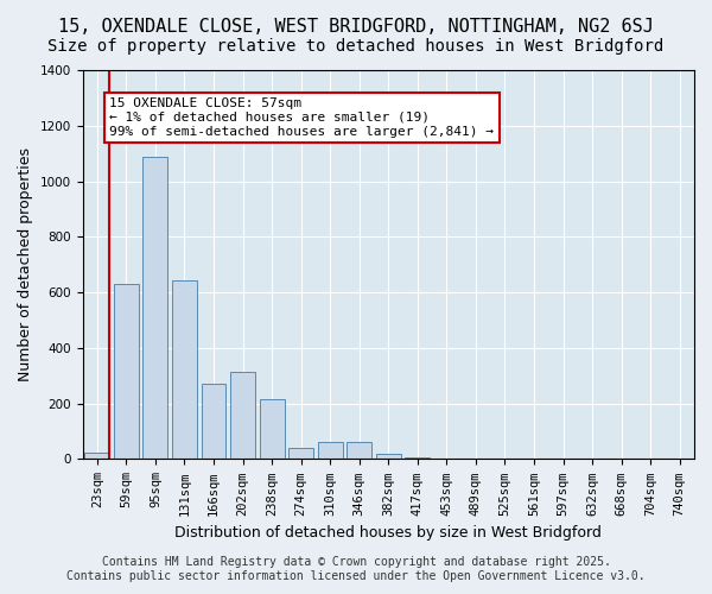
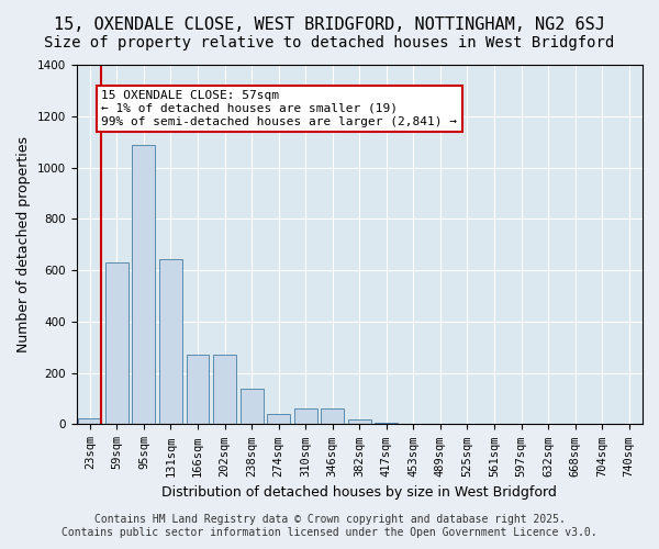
202sqm: 315 -> 270
238sqm: 215 -> 140
